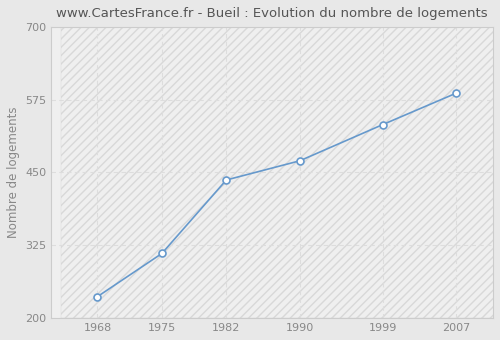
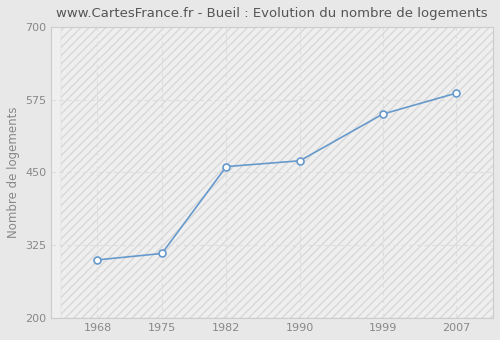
1968: 237 -> 300
1982: 437 -> 460
1999: 532 -> 550
